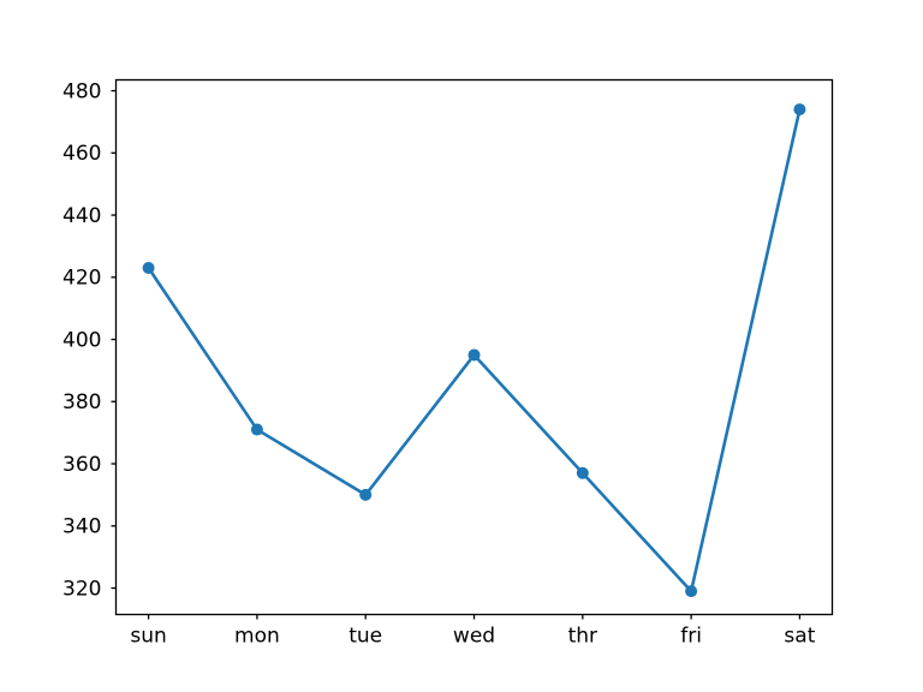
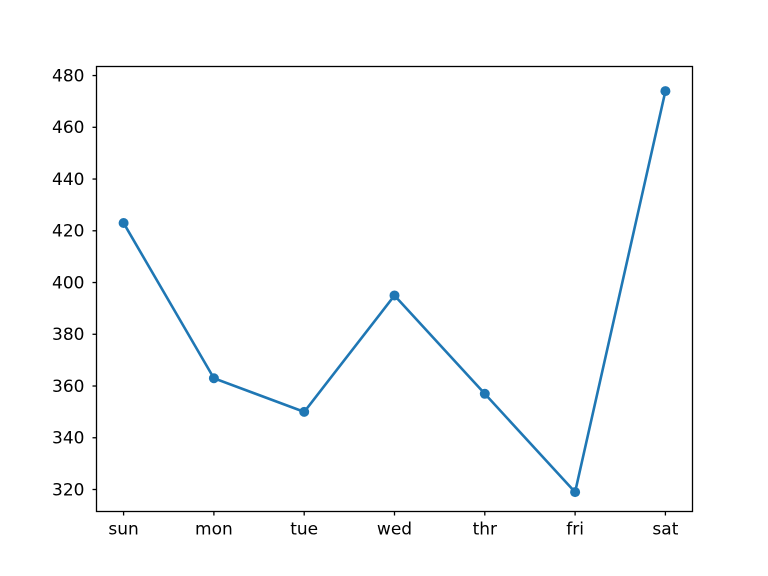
mon: 371 -> 363
